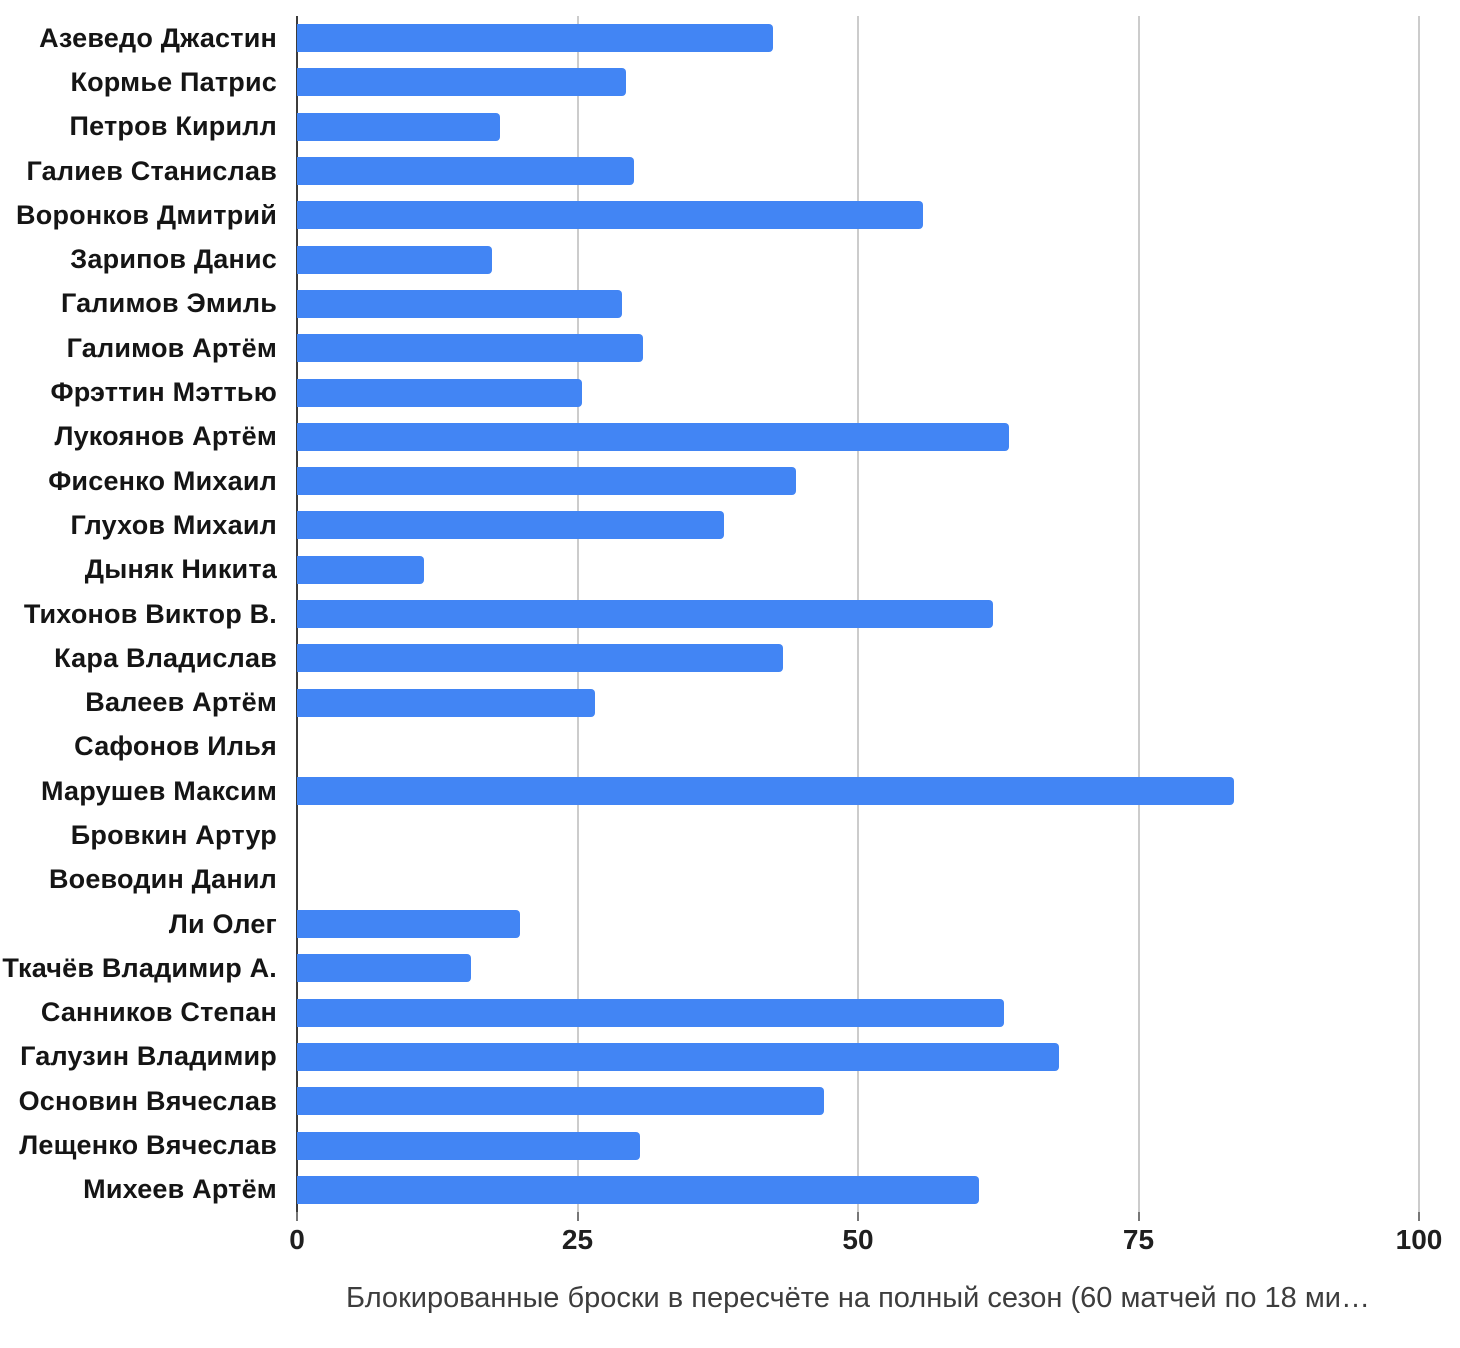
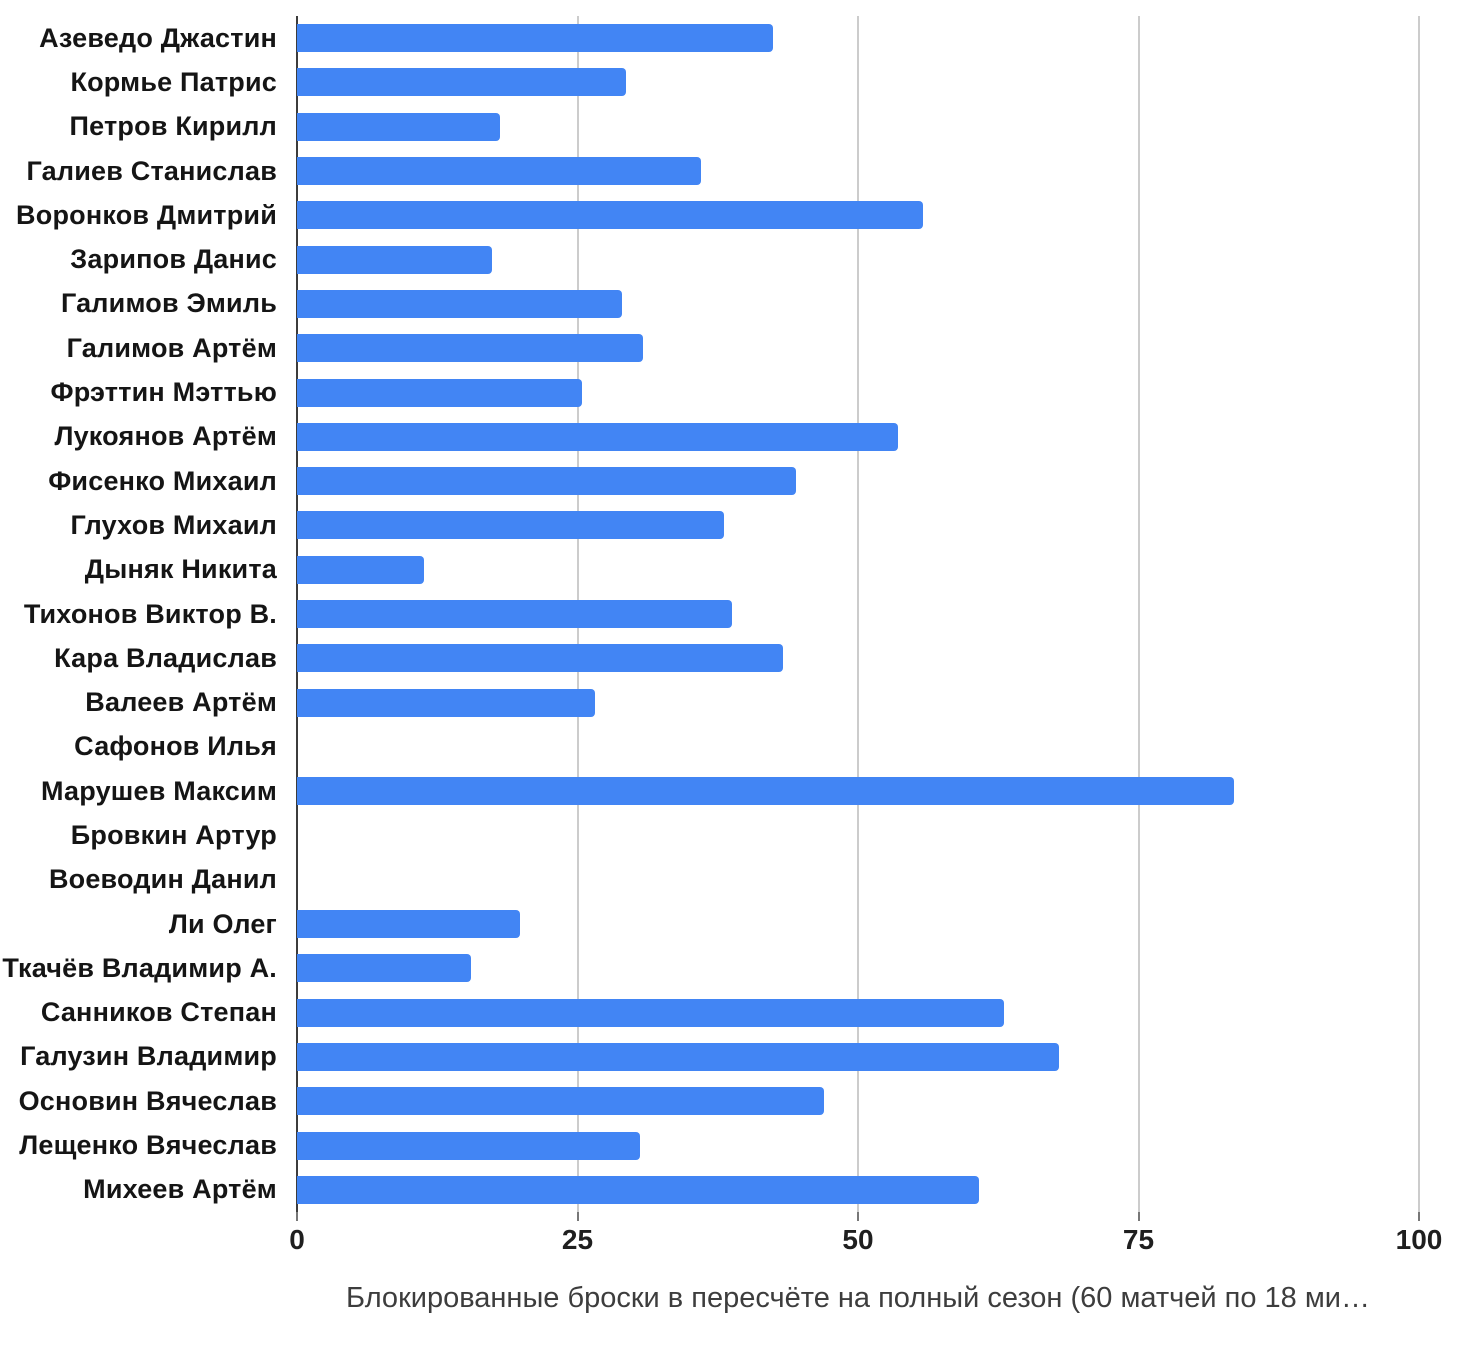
Галиев Станислав: 30.0 -> 36.0
Лукоянов Артём: 63.5 -> 53.6
Тихонов Виктор В.: 62.0 -> 38.8
